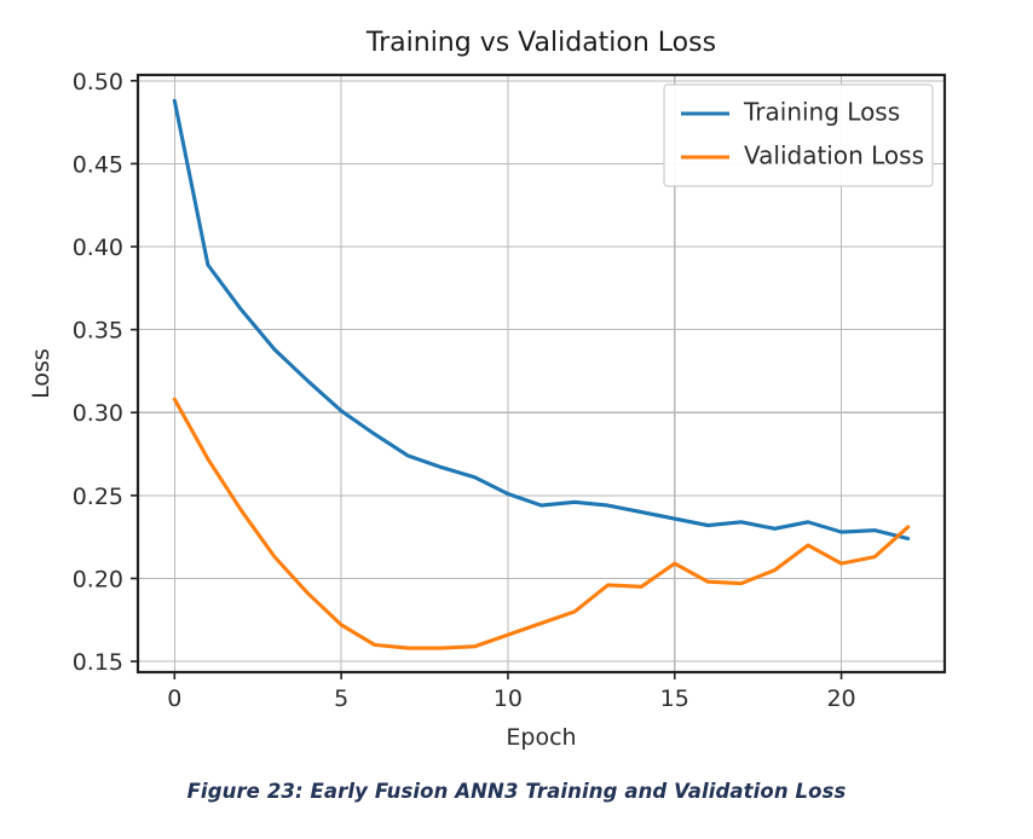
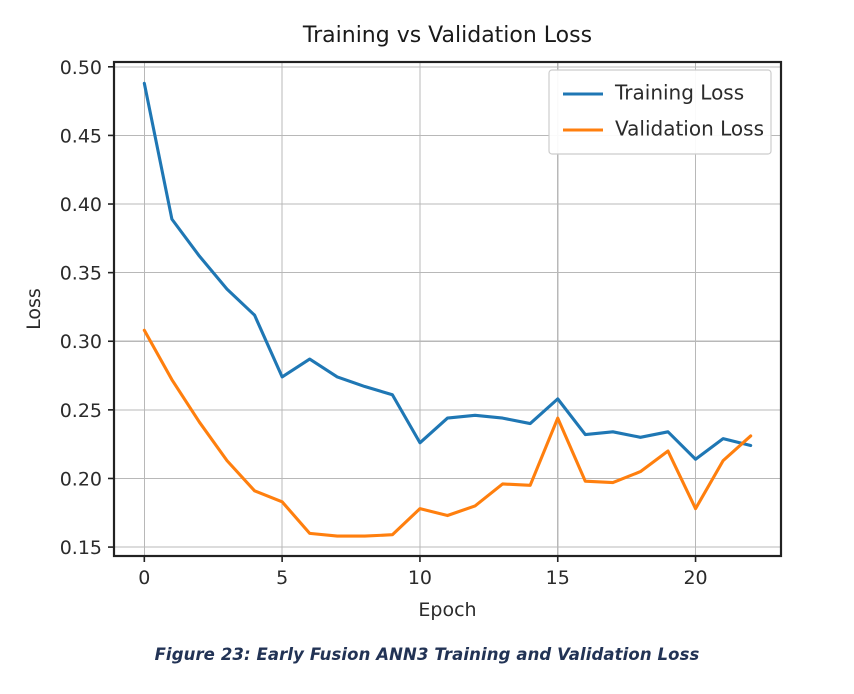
Training Loss/5: 0.301 -> 0.274
Validation Loss/5: 0.172 -> 0.183
Training Loss/10: 0.251 -> 0.226
Validation Loss/10: 0.166 -> 0.178
Training Loss/15: 0.236 -> 0.258
Validation Loss/15: 0.209 -> 0.244
Training Loss/20: 0.228 -> 0.214
Validation Loss/20: 0.209 -> 0.178
